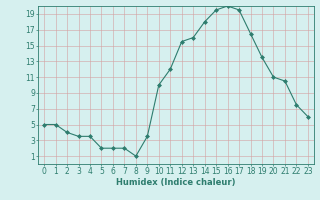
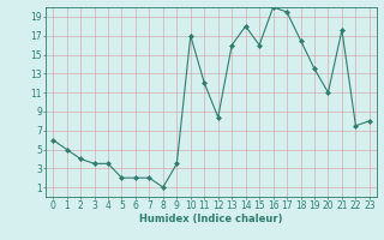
0: 5.0 -> 6.0
10: 10.0 -> 17.0
12: 15.5 -> 8.4
15: 19.5 -> 16.0
21: 10.5 -> 17.6
23: 6.0 -> 8.0
